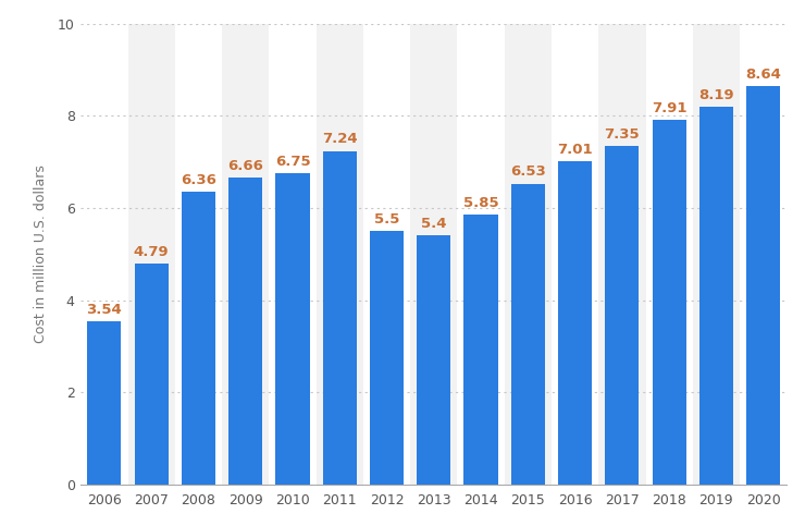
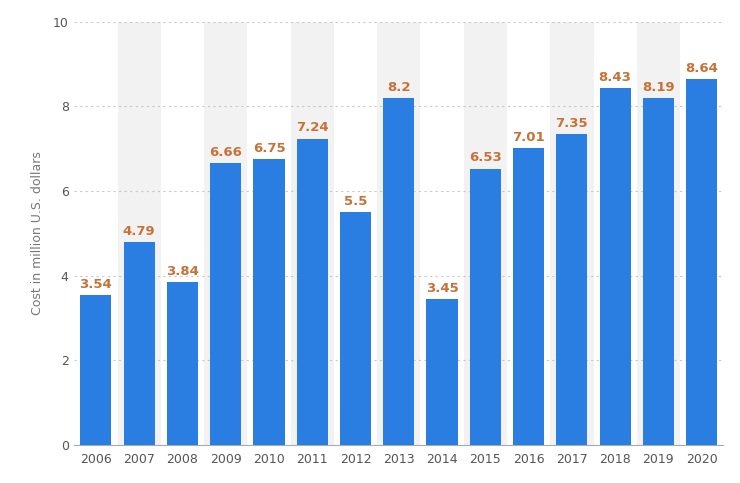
2008: 6.36 -> 3.84
2013: 5.4 -> 8.2
2014: 5.85 -> 3.45
2018: 7.91 -> 8.43
